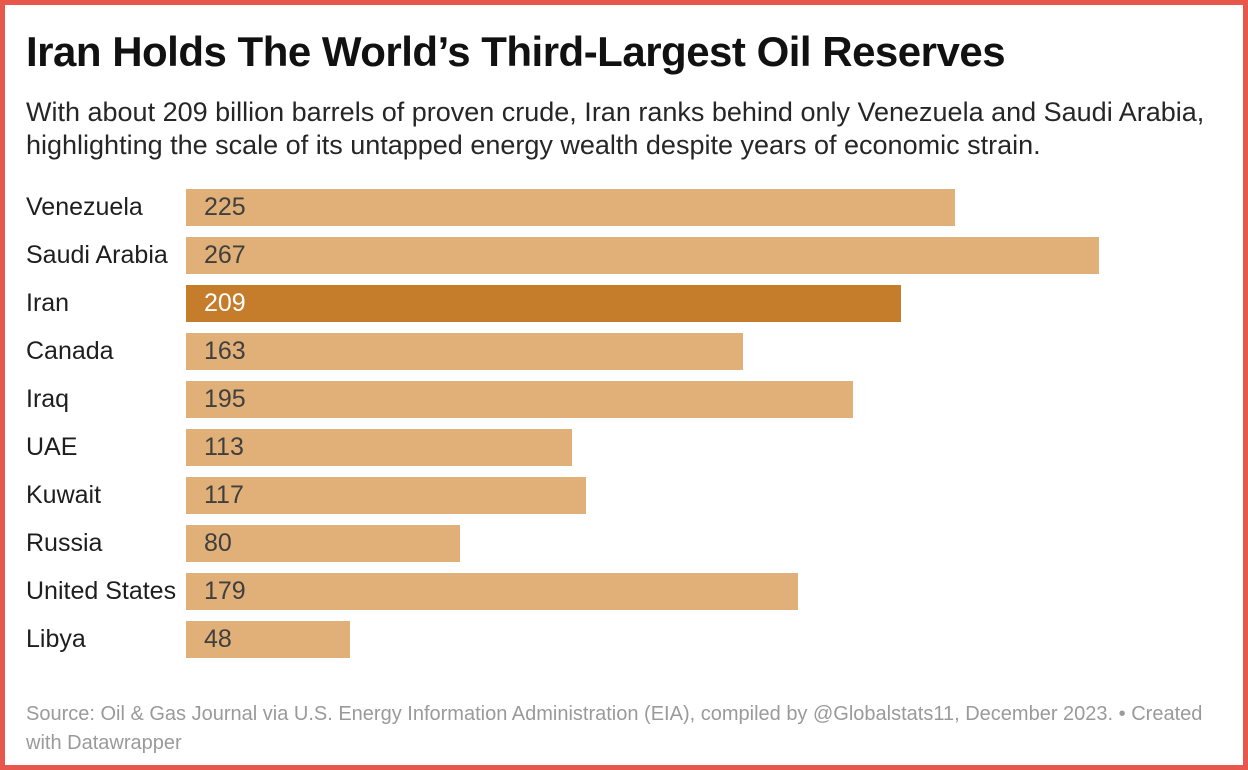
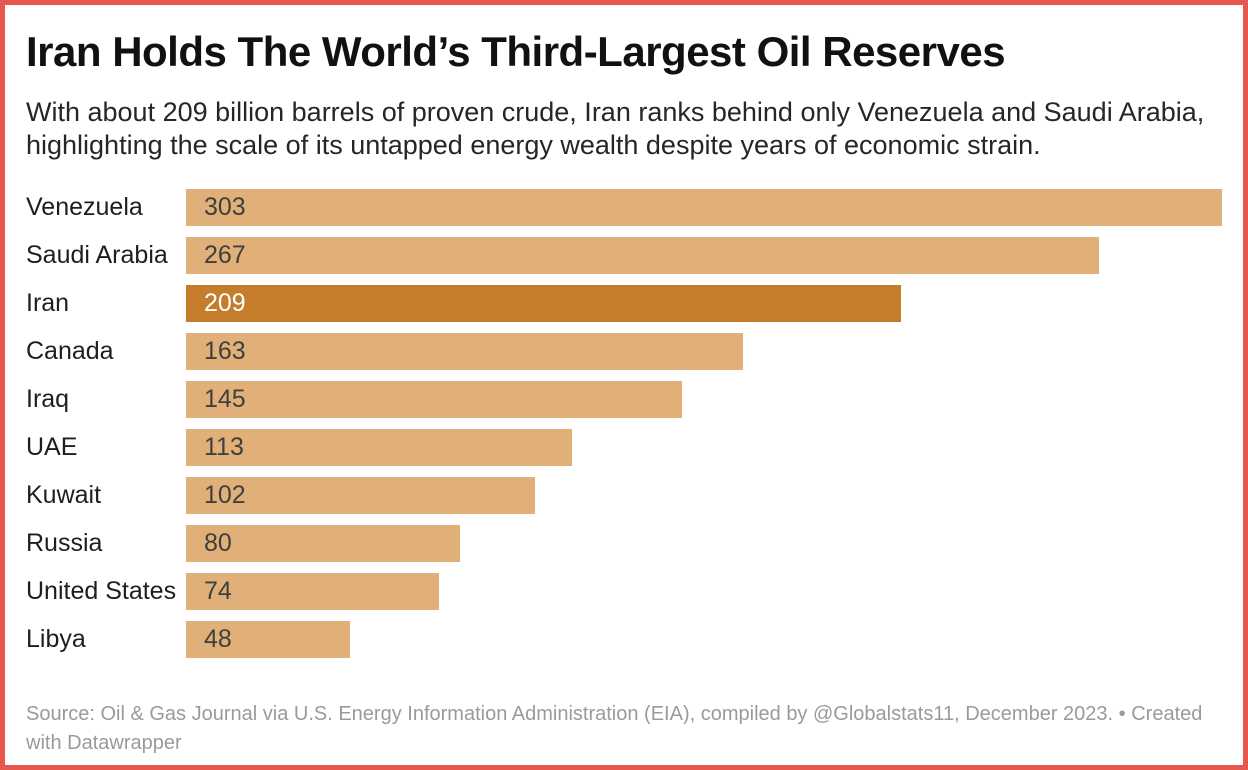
Venezuela: 225 -> 303
Iraq: 195 -> 145
Kuwait: 117 -> 102
United States: 179 -> 74
